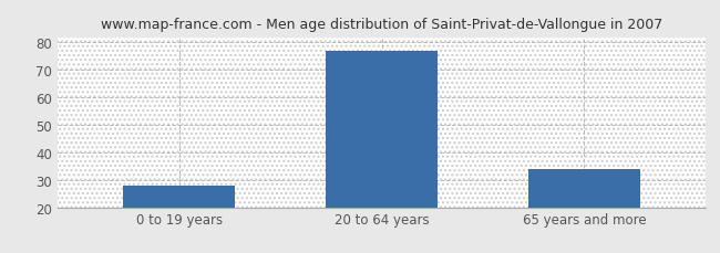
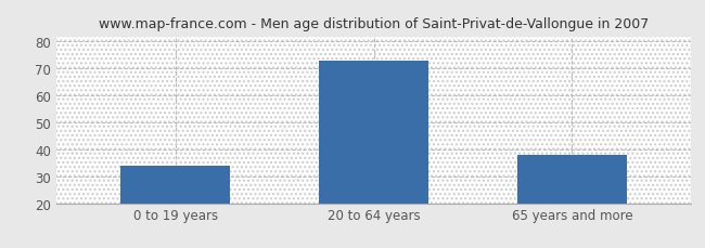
0 to 19 years: 28 -> 34
20 to 64 years: 77 -> 73
65 years and more: 34 -> 38
